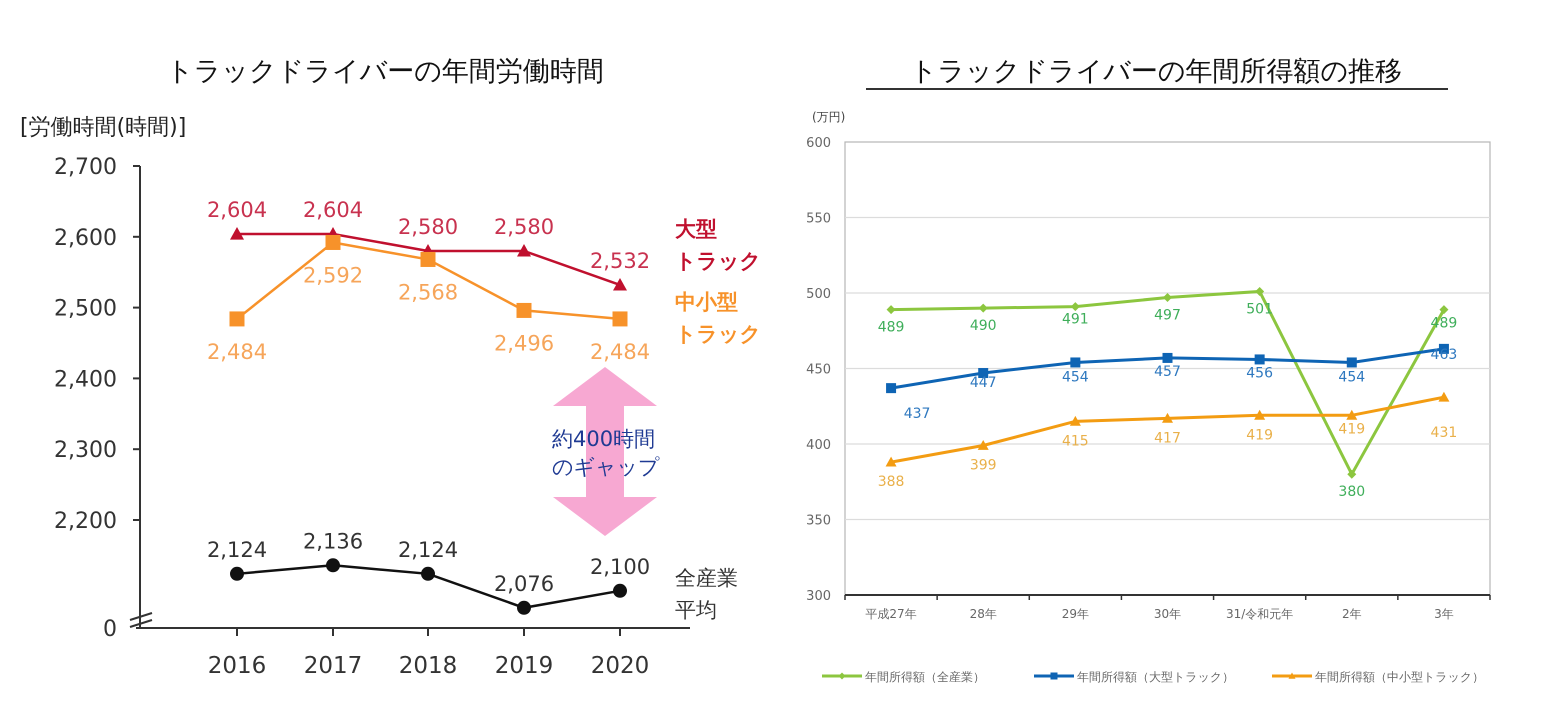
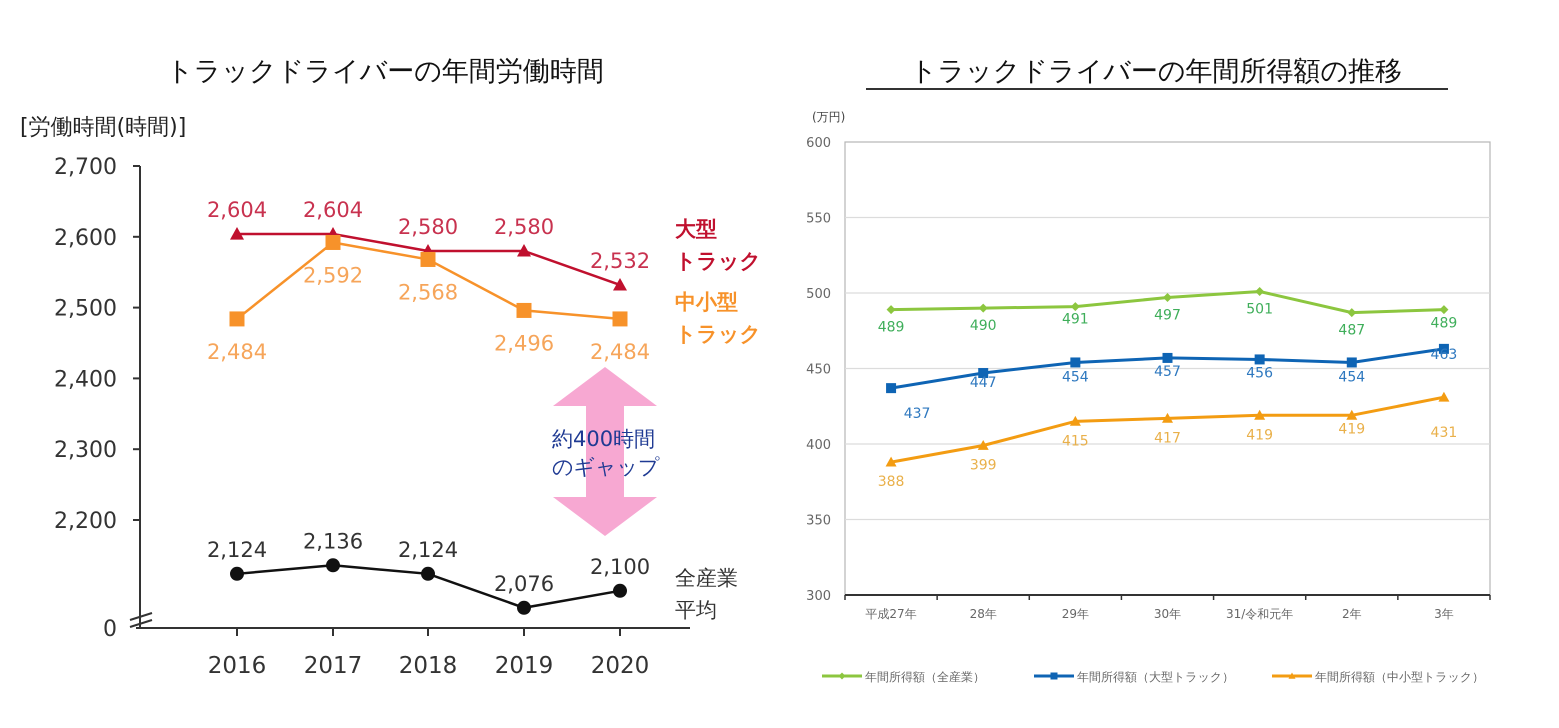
トラックドライバーの年間所得額の推移/年間所得額（全産業）/2年: 380 -> 487
